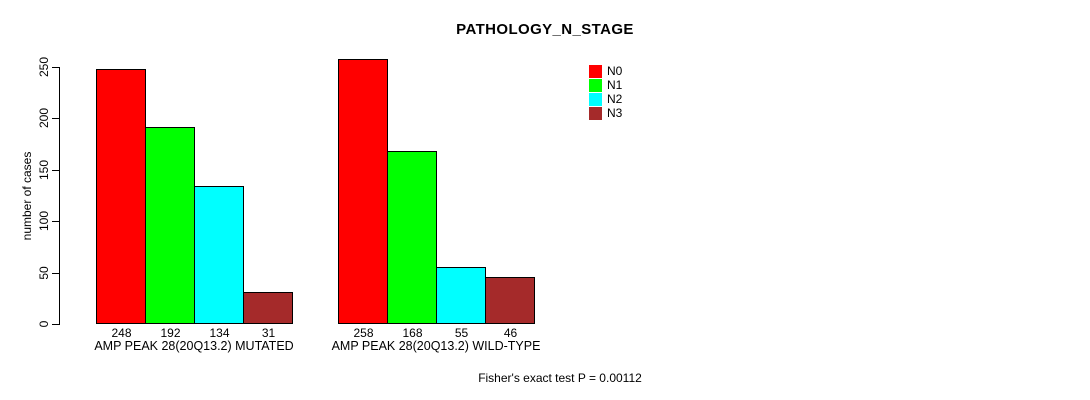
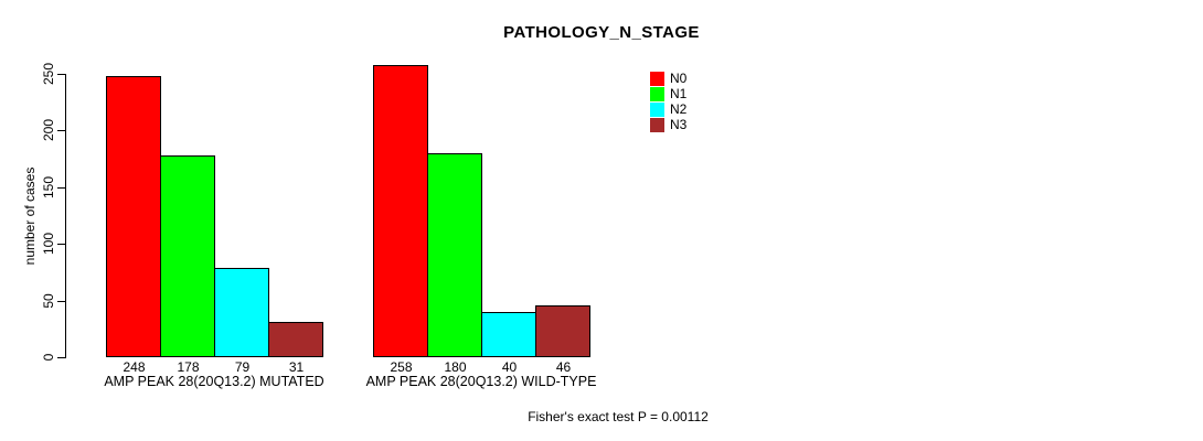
N1/AMP PEAK 28(20Q13.2) MUTATED: 192 -> 178
N2/AMP PEAK 28(20Q13.2) MUTATED: 134 -> 79
N1/AMP PEAK 28(20Q13.2) WILD-TYPE: 168 -> 180
N2/AMP PEAK 28(20Q13.2) WILD-TYPE: 55 -> 40
